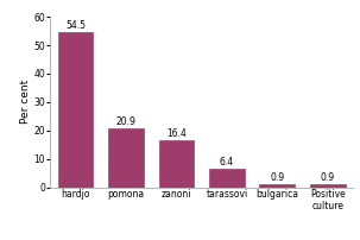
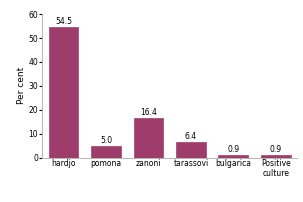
pomona: 20.9 -> 5.0
